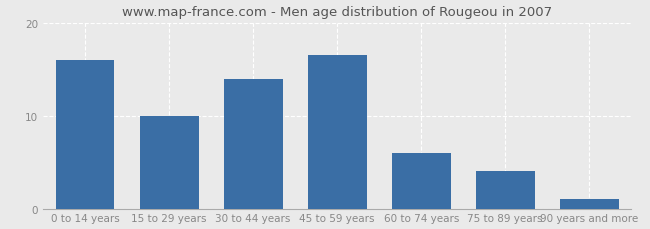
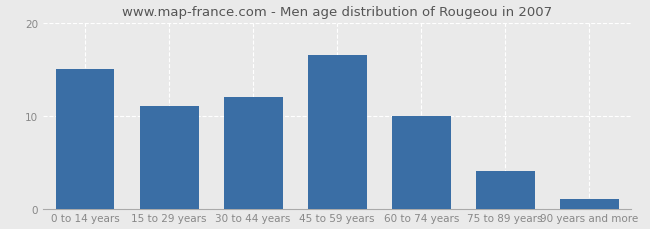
0 to 14 years: 16.0 -> 15.0
15 to 29 years: 10.0 -> 11.0
30 to 44 years: 14.0 -> 12.0
60 to 74 years: 6.0 -> 10.0
